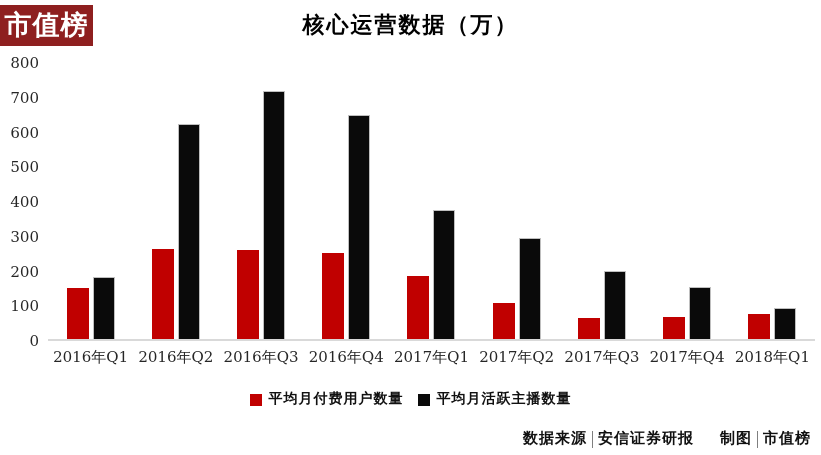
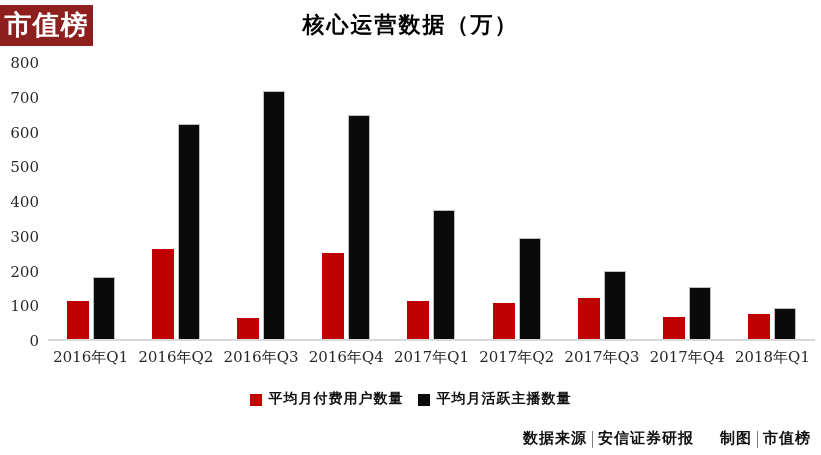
平均月付费用户数量/2016年Q1: 150 -> 110
平均月付费用户数量/2016年Q3: 260 -> 60
平均月付费用户数量/2017年Q1: 180 -> 110
平均月付费用户数量/2017年Q3: 60 -> 120
